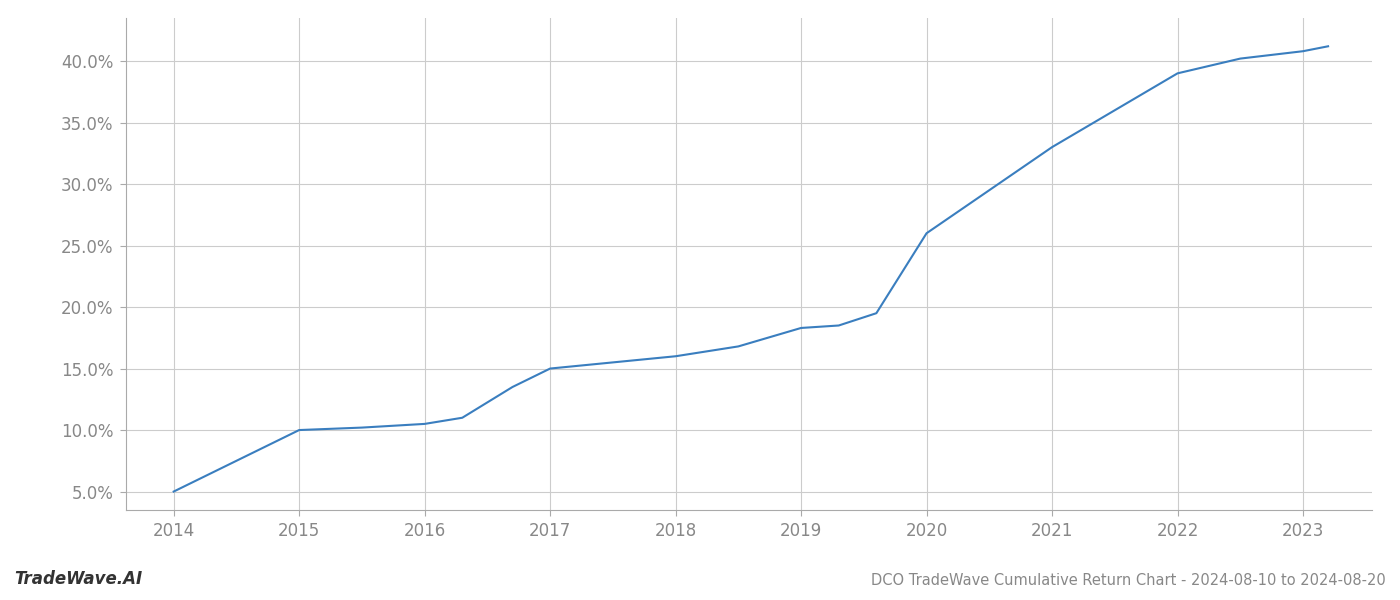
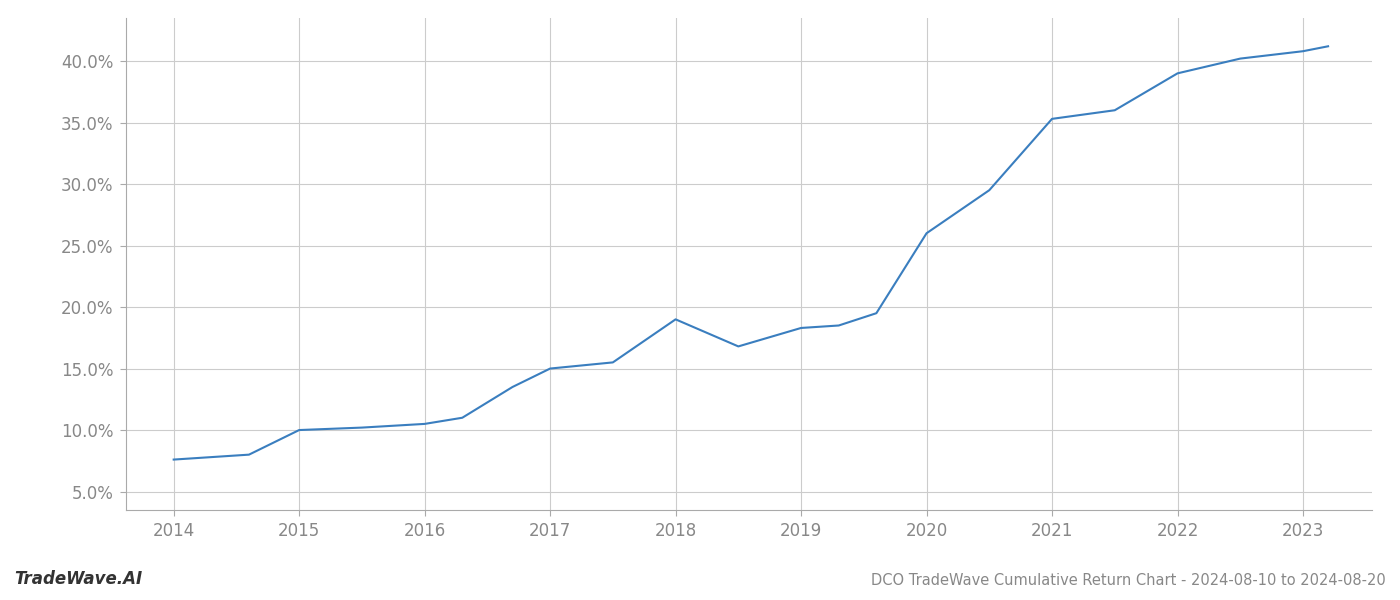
2014: 5.0% -> 7.6%
2018: 16.0% -> 19.0%
2021: 33.0% -> 35.3%
